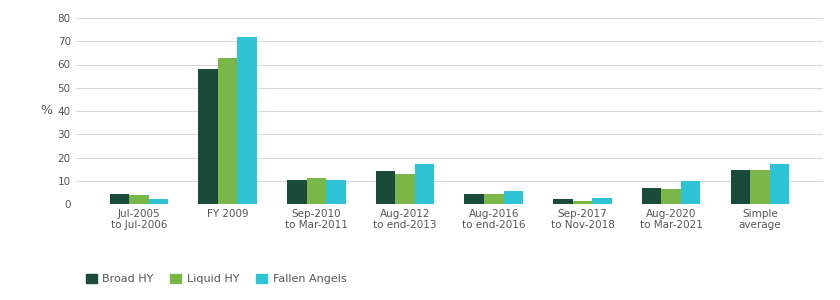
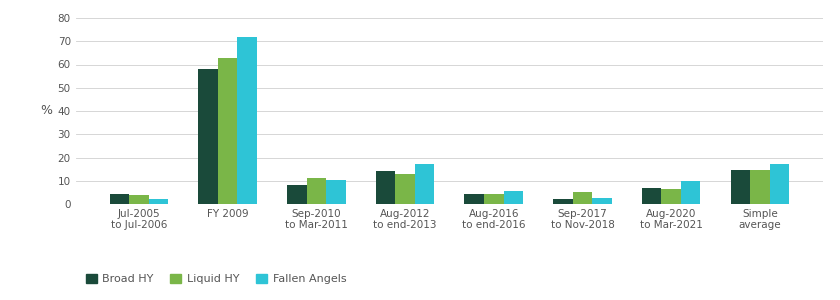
Broad HY/Sep-2010 to Mar-2011: 10.5 -> 8.0
Liquid HY/Sep-2017 to Nov-2018: 1.5 -> 5.0
